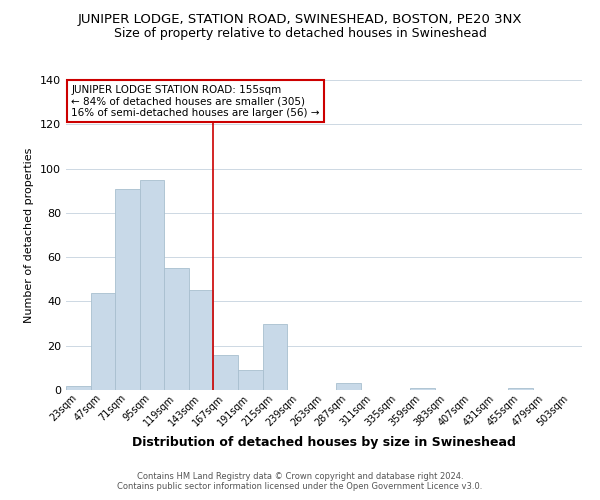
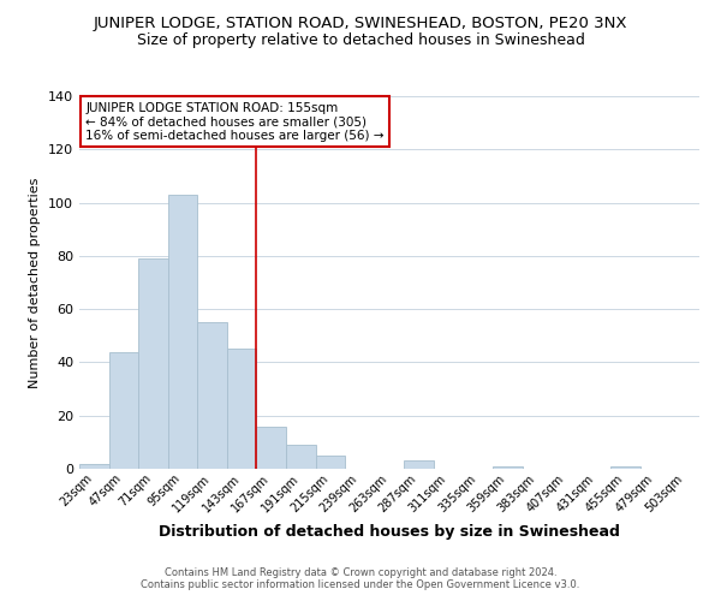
71sqm: 91 -> 79
95sqm: 95 -> 103
215sqm: 30 -> 5
